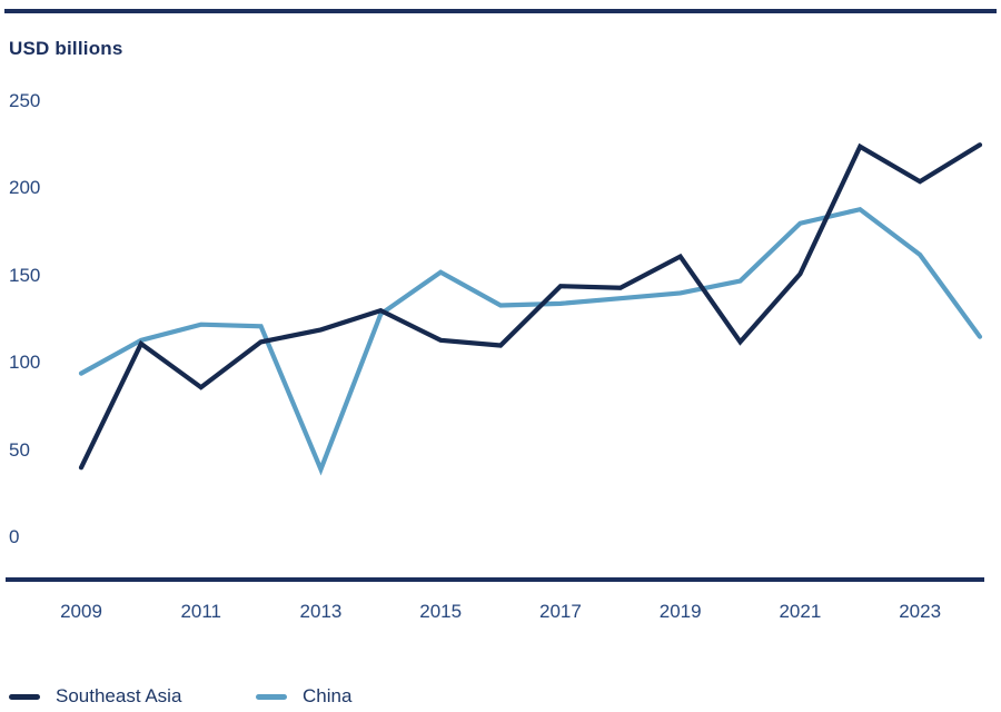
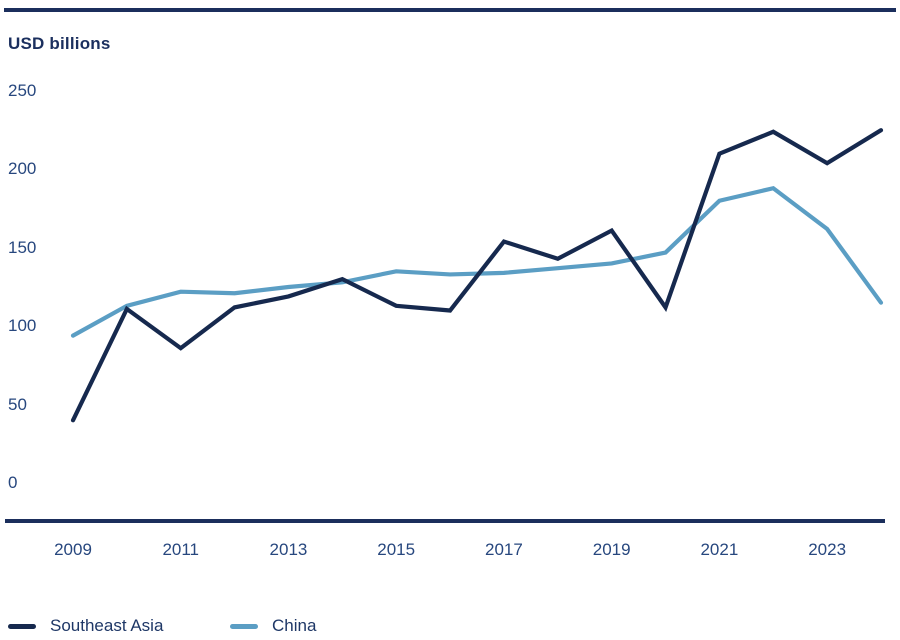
China/2013: 39 -> 125
China/2015: 152 -> 135
Southeast Asia/2017: 144 -> 154
Southeast Asia/2021: 151 -> 210
